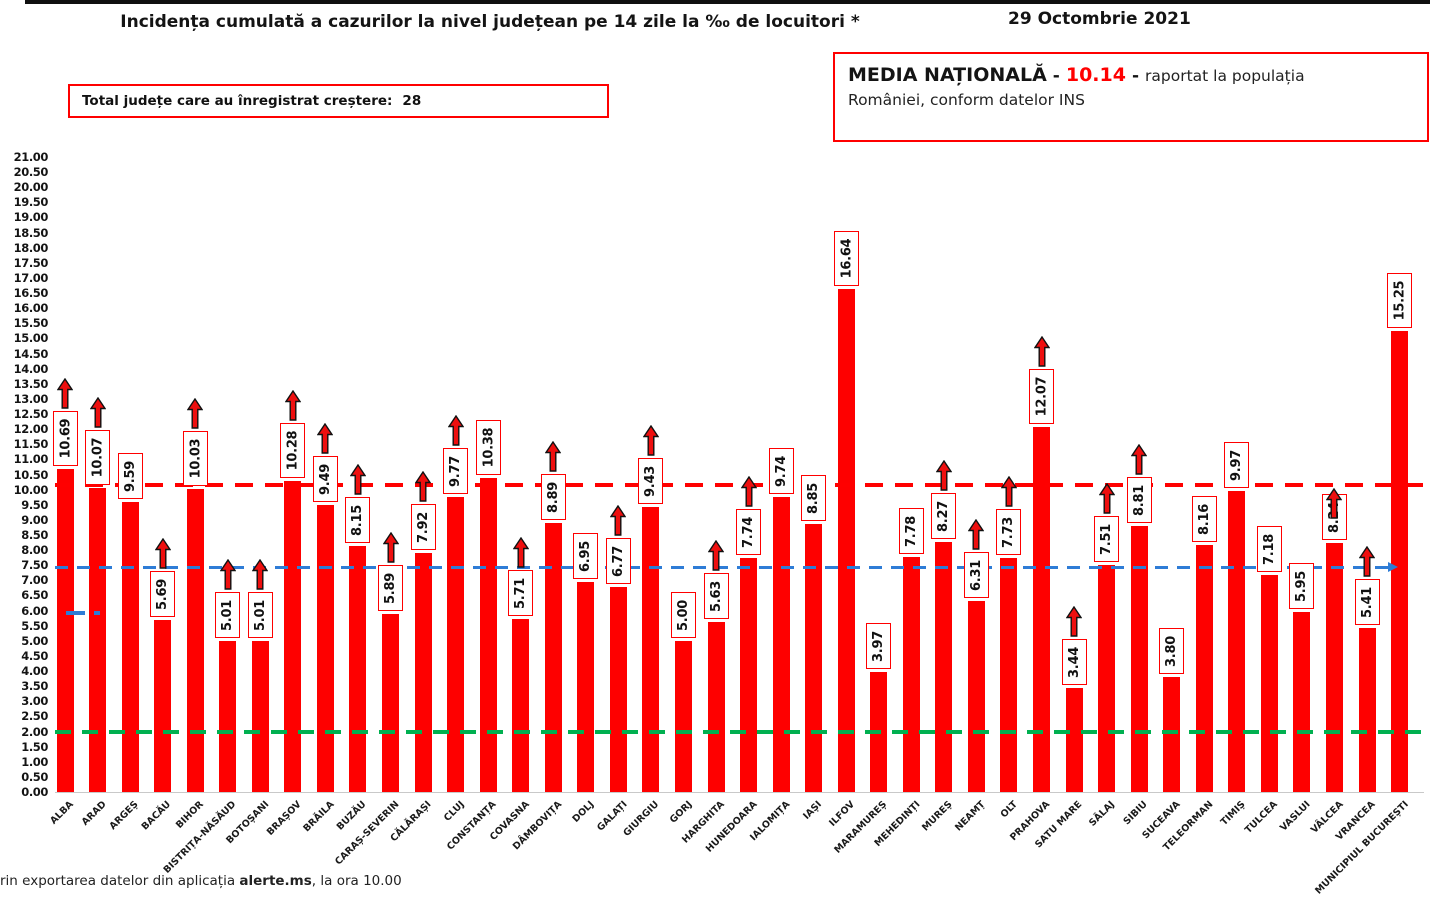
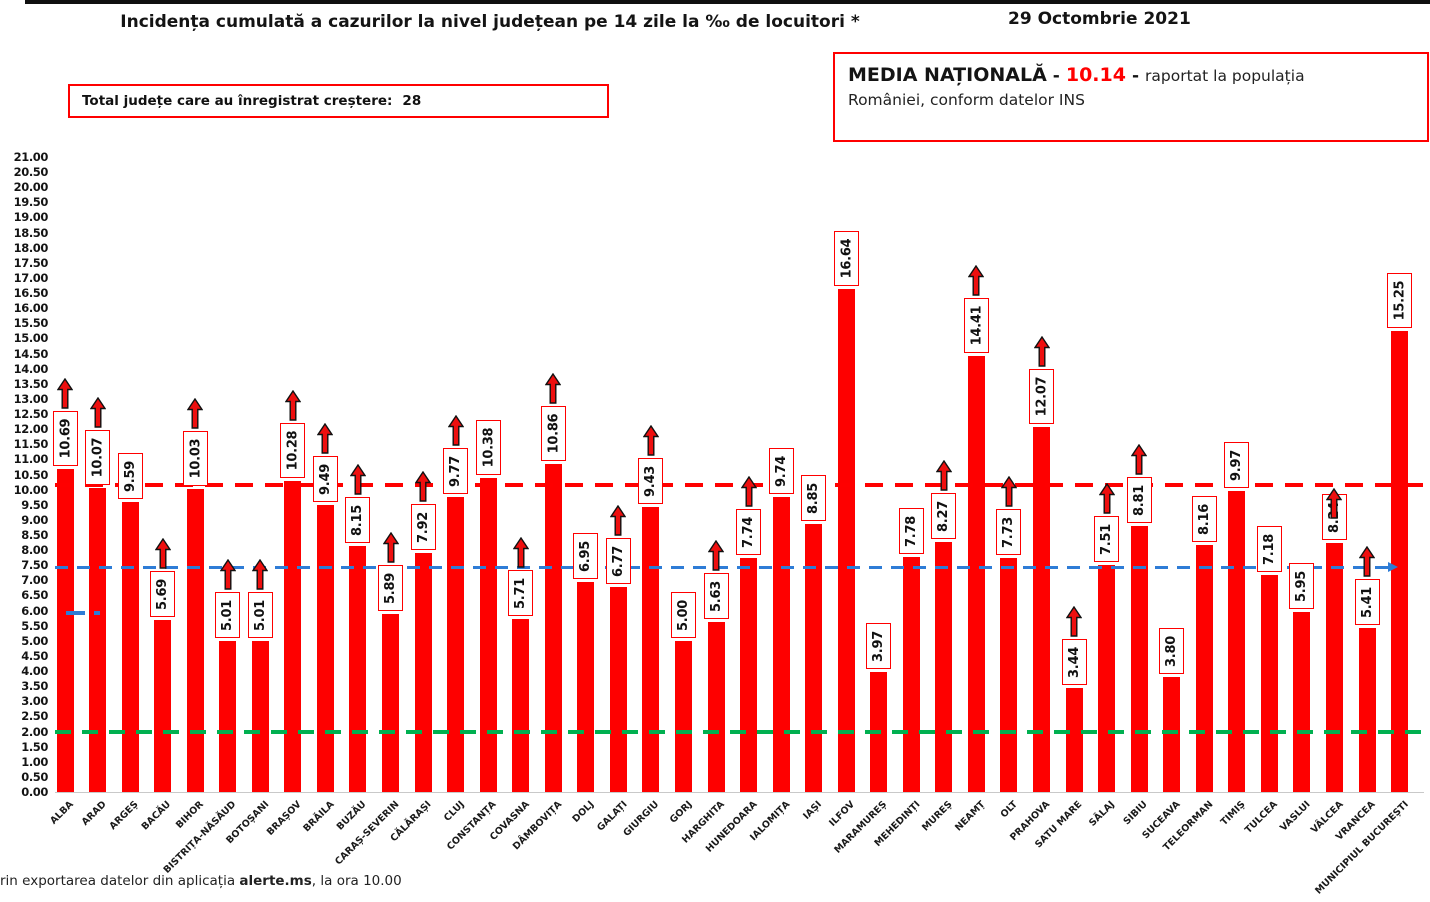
DÂMBOVIȚA: 8.89 -> 10.86
NEAMȚ: 6.31 -> 14.41
